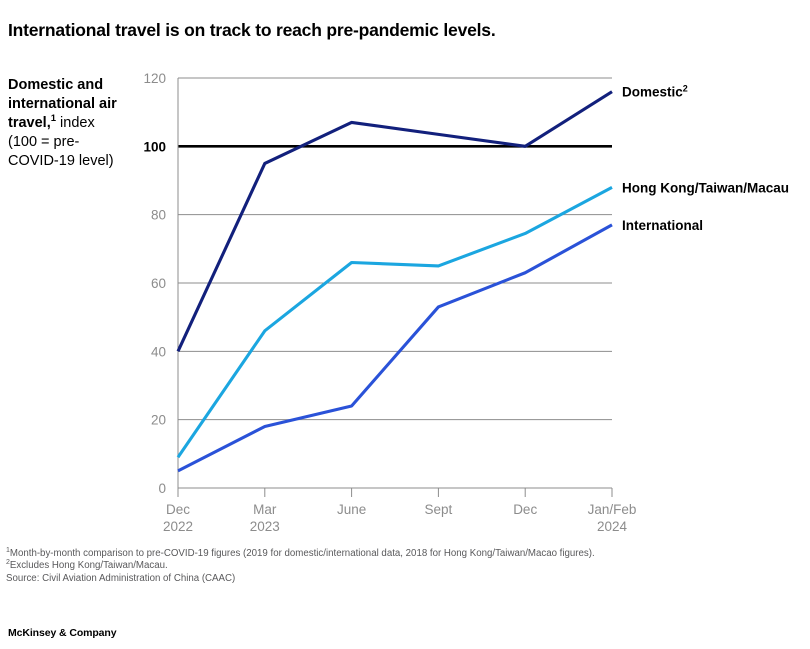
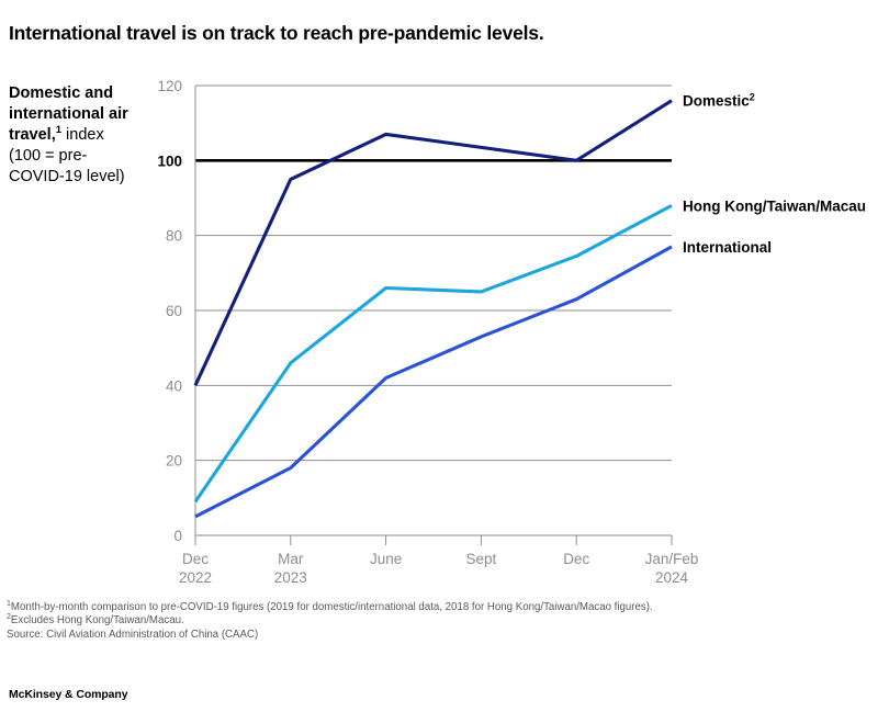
International/June: 24 -> 42
